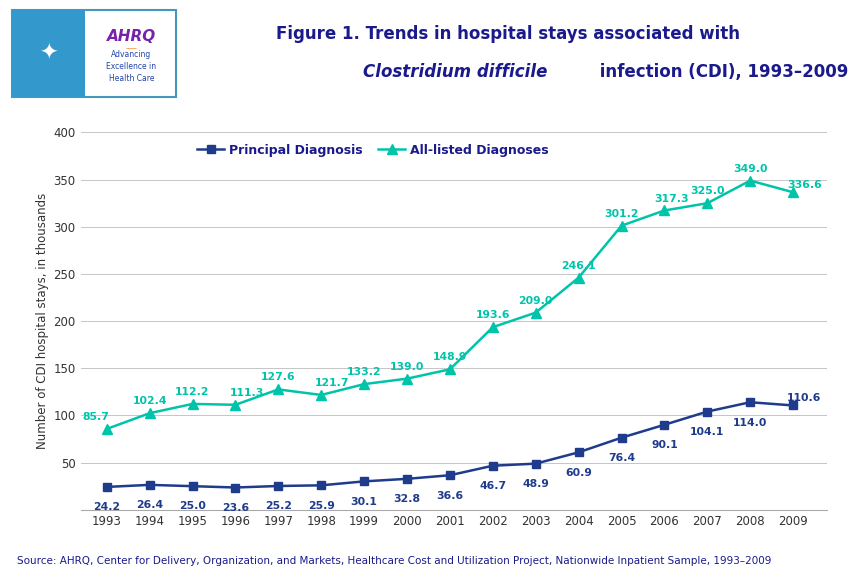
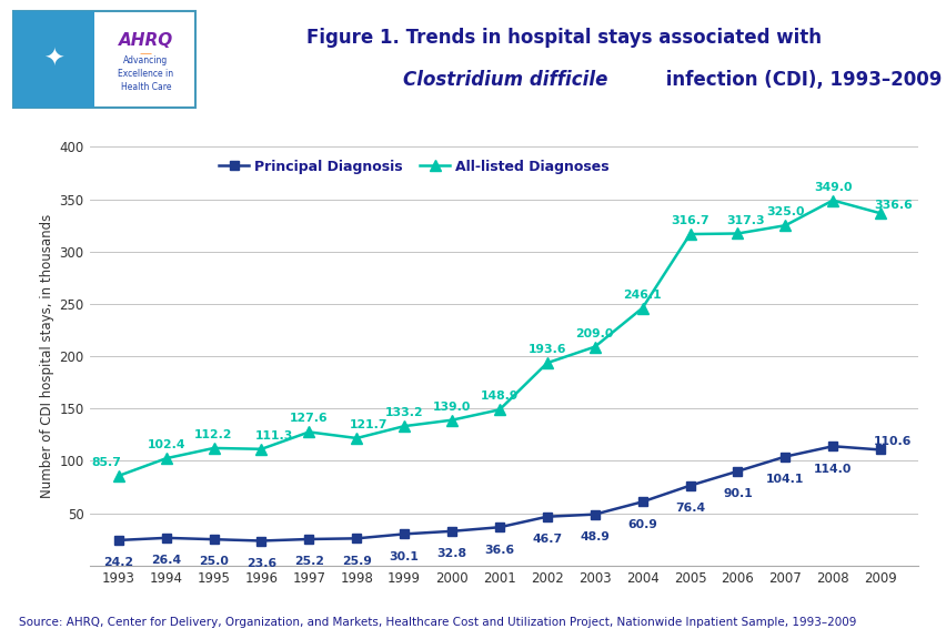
All-listed Diagnoses/2005: 301.2 -> 316.7
